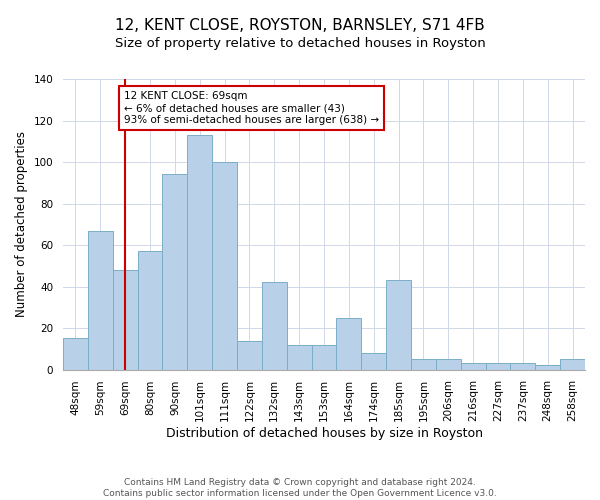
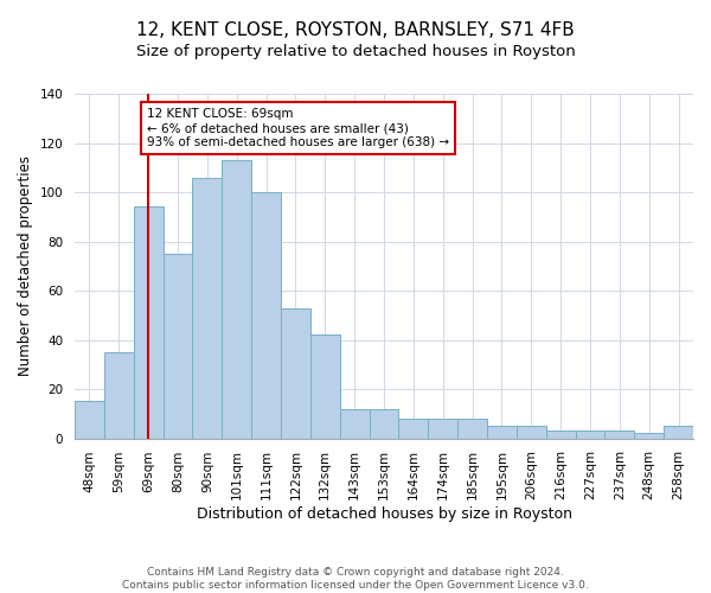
59sqm: 67 -> 35
69sqm: 48 -> 94
80sqm: 57 -> 75
90sqm: 94 -> 106
122sqm: 14 -> 53
164sqm: 25 -> 8
185sqm: 43 -> 8
